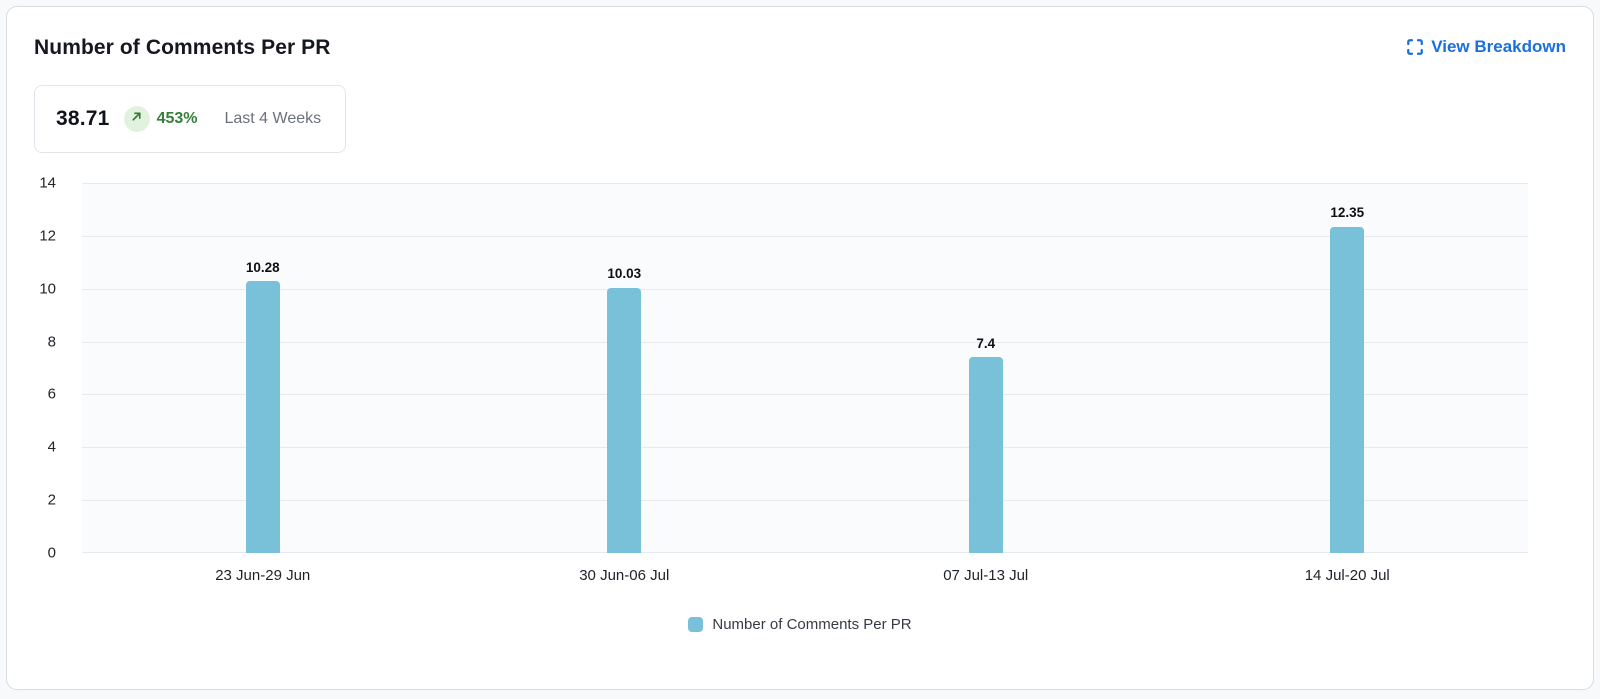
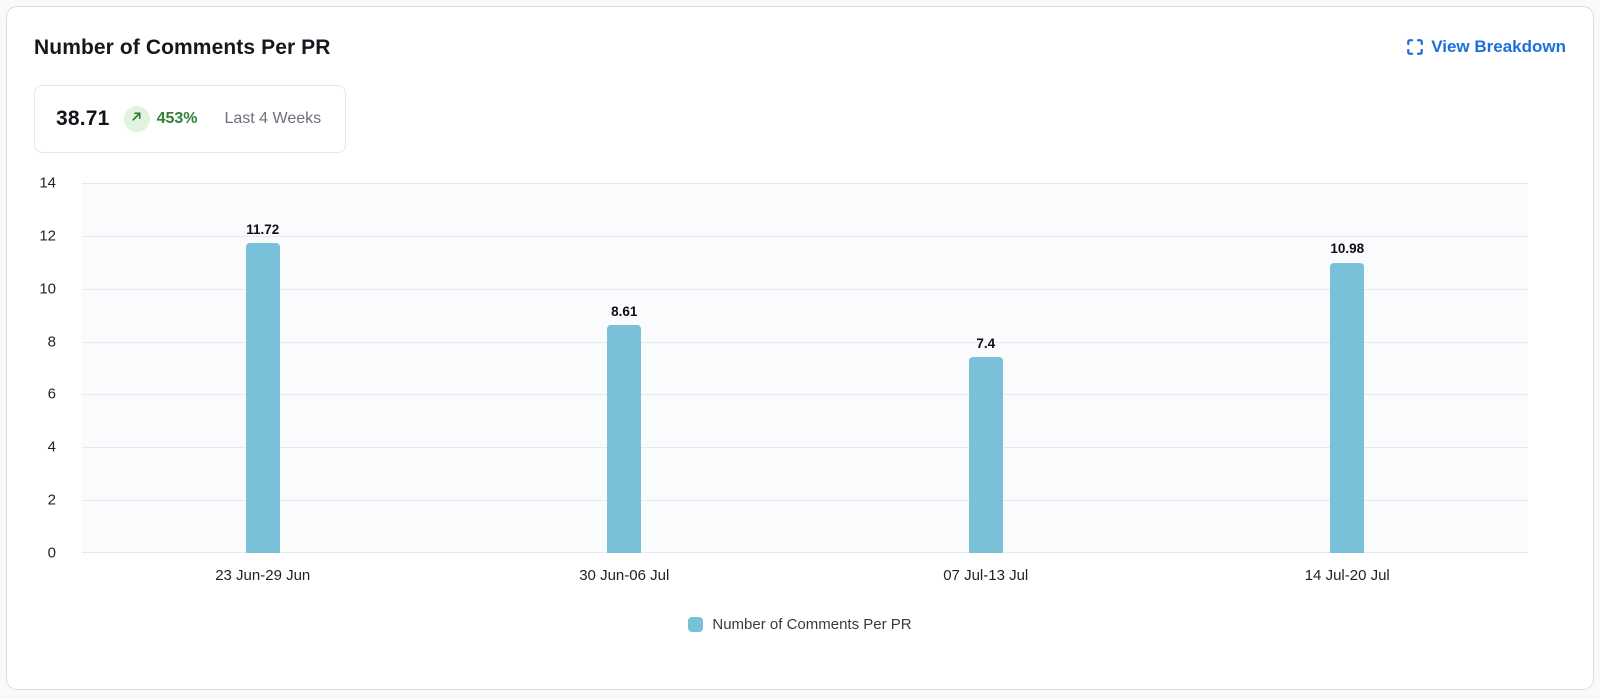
23 Jun-29 Jun: 10.28 -> 11.72
30 Jun-06 Jul: 10.03 -> 8.61
14 Jul-20 Jul: 12.35 -> 10.98
